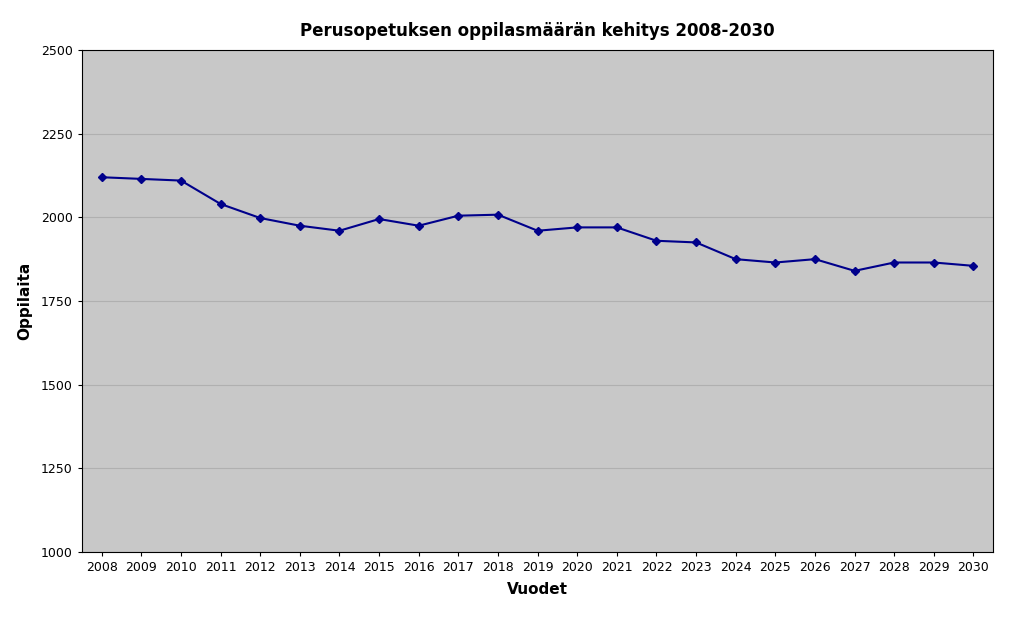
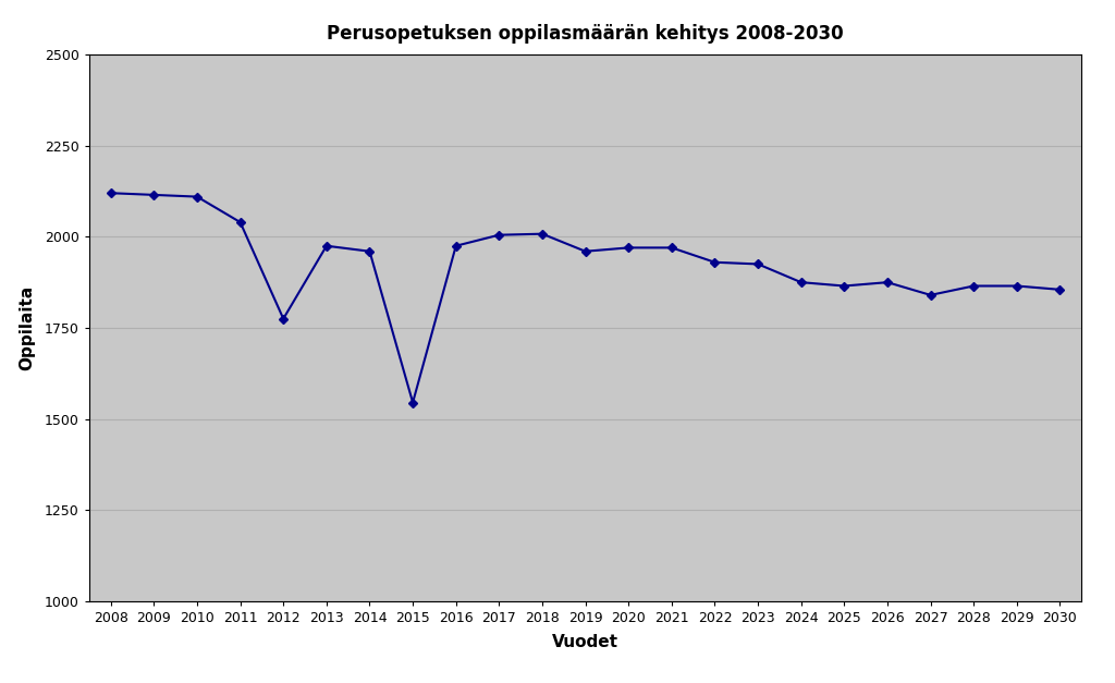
2012: 1998 -> 1775
2015: 1995 -> 1545
